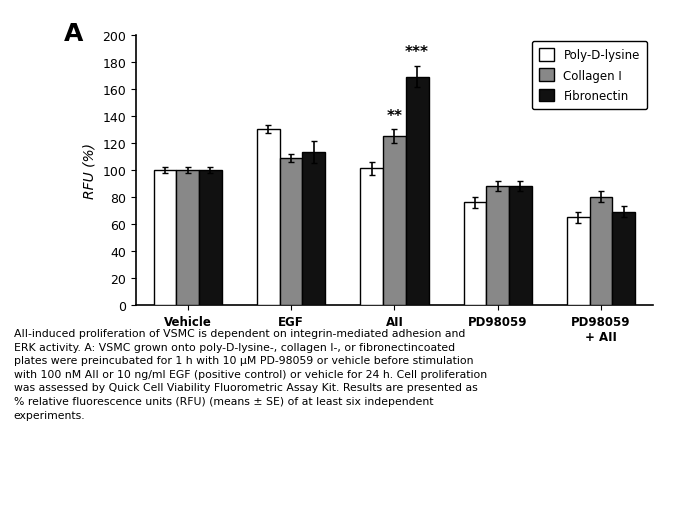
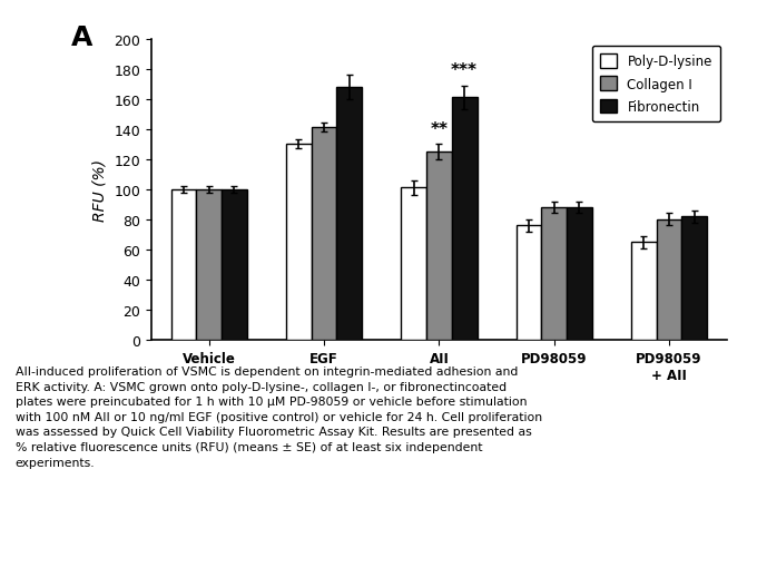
Collagen I/EGF: 109 -> 141
Fibronectin/EGF: 113 -> 168
Fibronectin/AII: 169 -> 161
Fibronectin/PD98059 + AII: 69 -> 82
